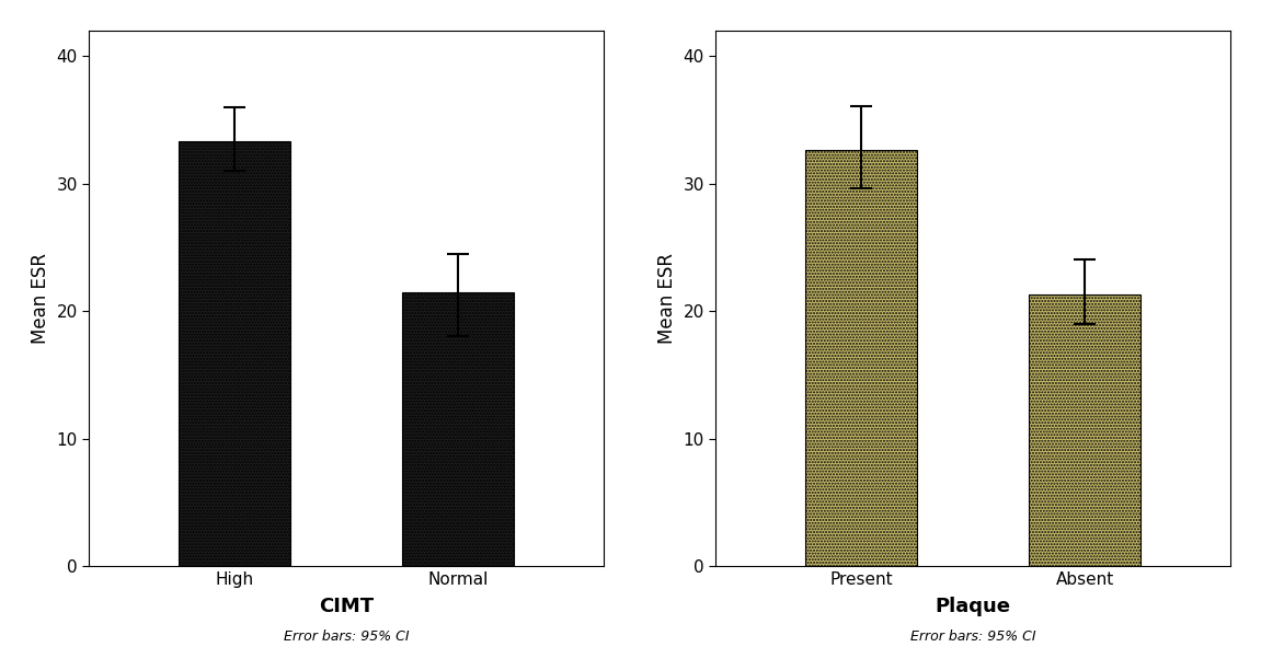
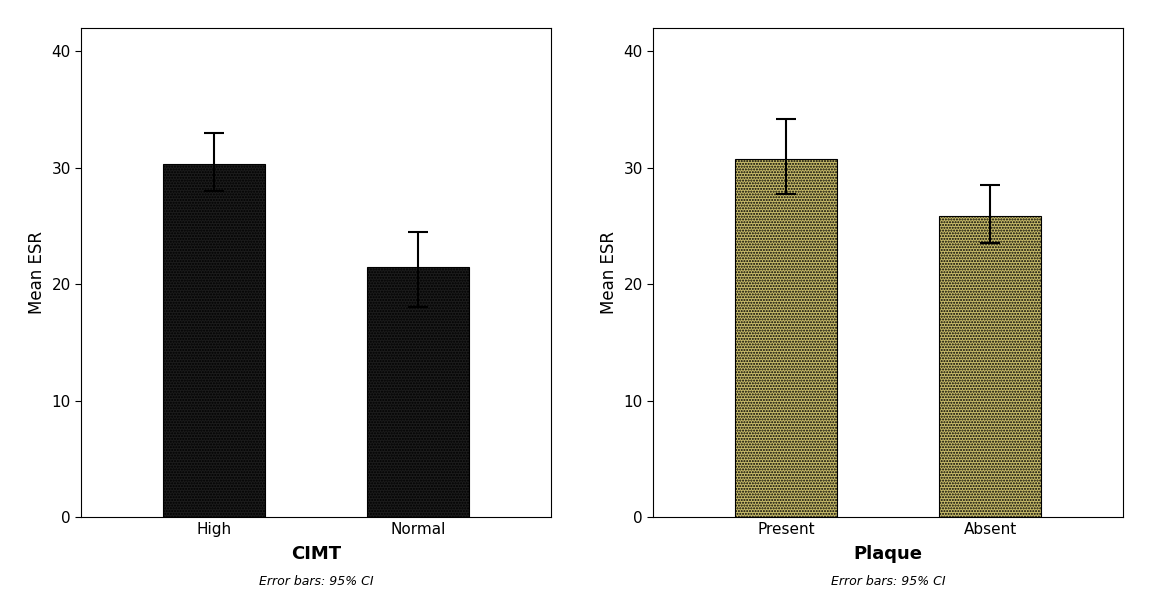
High: 33.3 -> 30.3
Present: 32.6 -> 30.7
Absent: 21.3 -> 25.8
